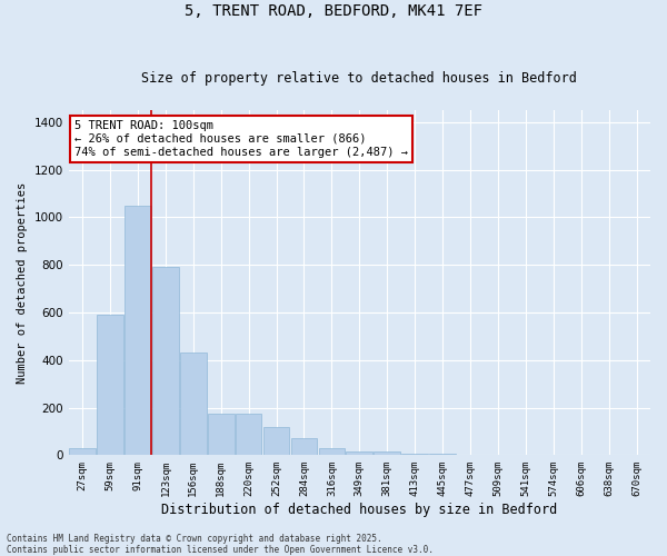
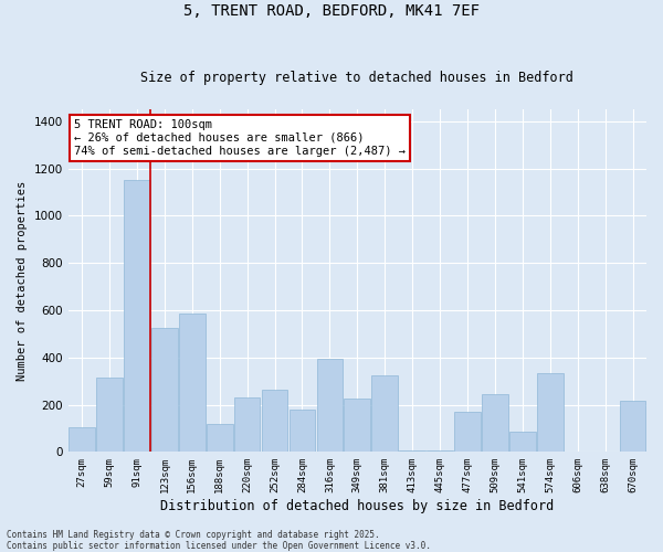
27sqm: 30 -> 105
59sqm: 590 -> 315
91sqm: 1050 -> 1150
123sqm: 790 -> 525
156sqm: 430 -> 585
188sqm: 175 -> 120
220sqm: 175 -> 230
252sqm: 120 -> 265
284sqm: 70 -> 180
316sqm: 30 -> 395
349sqm: 15 -> 225
381sqm: 15 -> 325
477sqm: 2 -> 170
509sqm: 2 -> 245
541sqm: 2 -> 85
574sqm: 2 -> 335
670sqm: 2 -> 215
